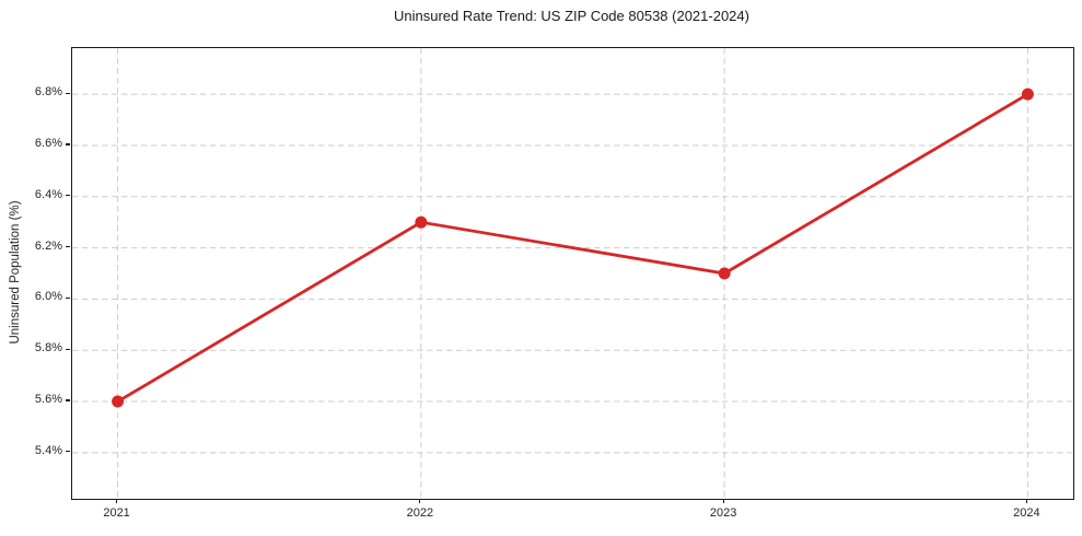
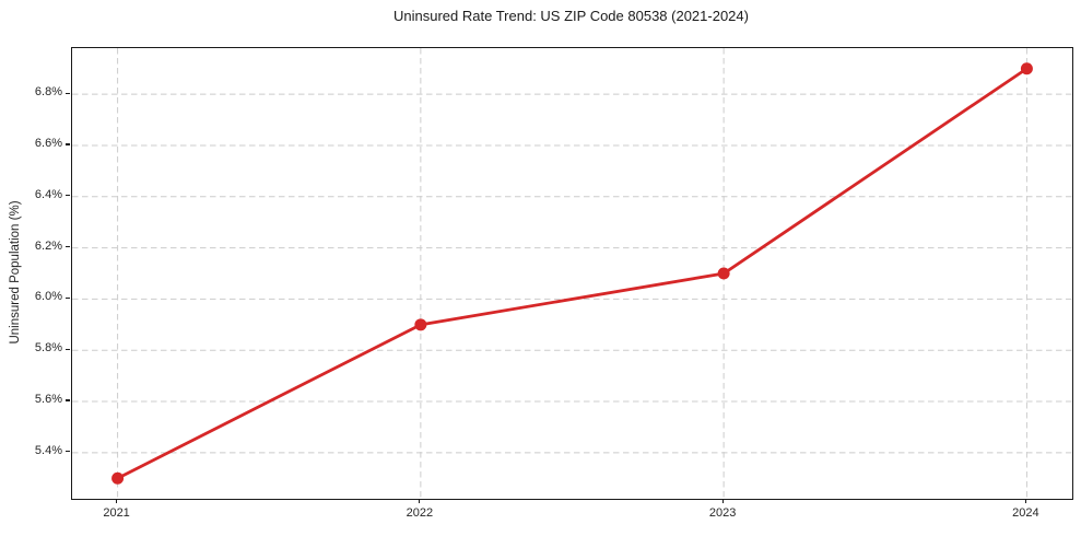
2021: 5.6% -> 5.3%
2022: 6.3% -> 5.9%
2024: 6.8% -> 6.9%
